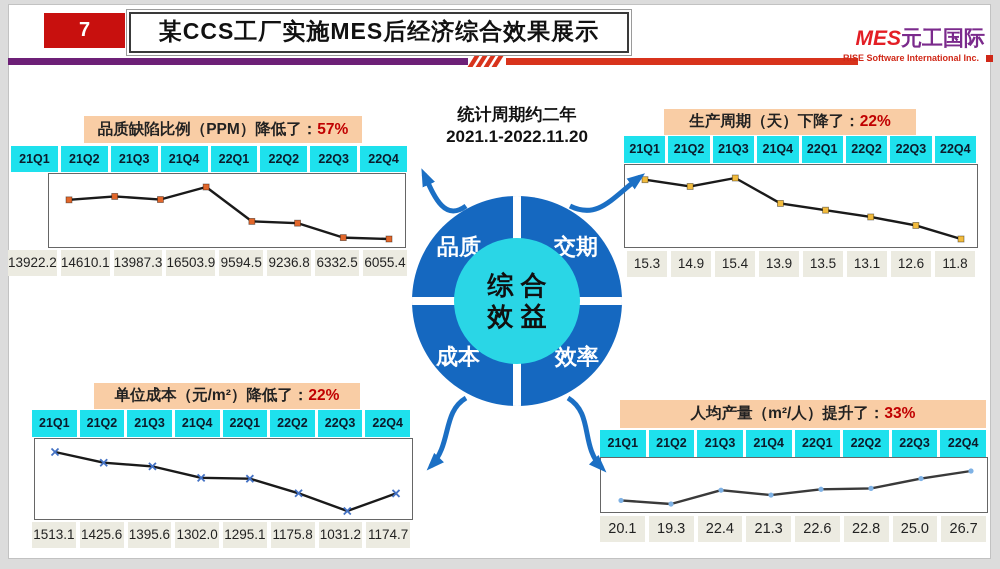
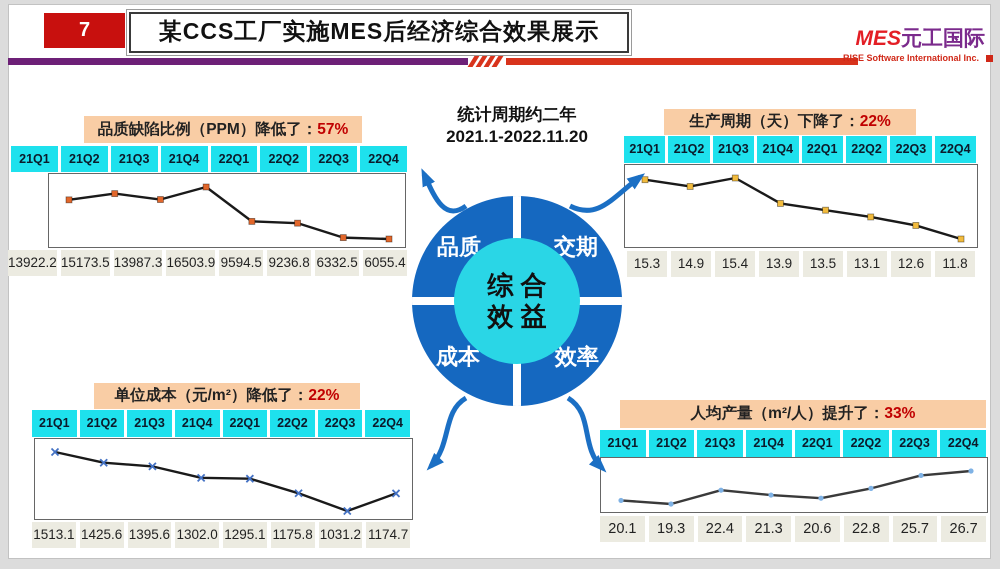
品质缺陷比例（PPM）降低了：/21Q2: 14610.1 -> 15173.5
人均产量（m²/人）提升了：/22Q1: 22.6 -> 20.6
人均产量（m²/人）提升了：/22Q3: 25.0 -> 25.7
